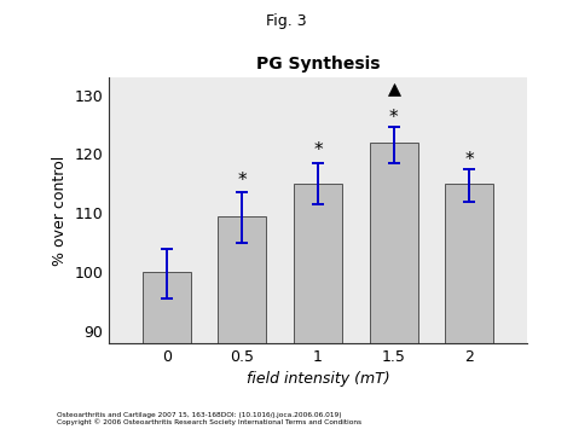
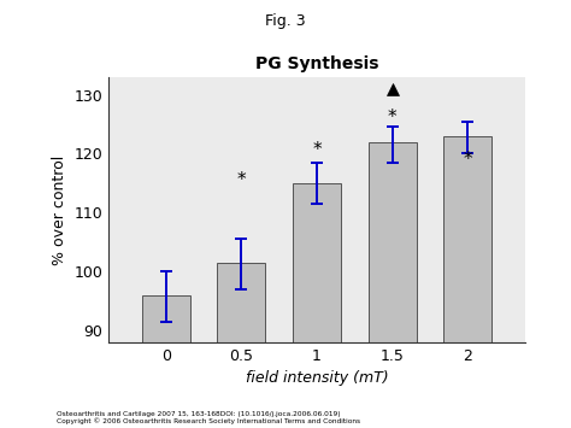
0: 100.0 -> 96.0
0.5: 109.5 -> 101.5
2: 115.0 -> 123.0
